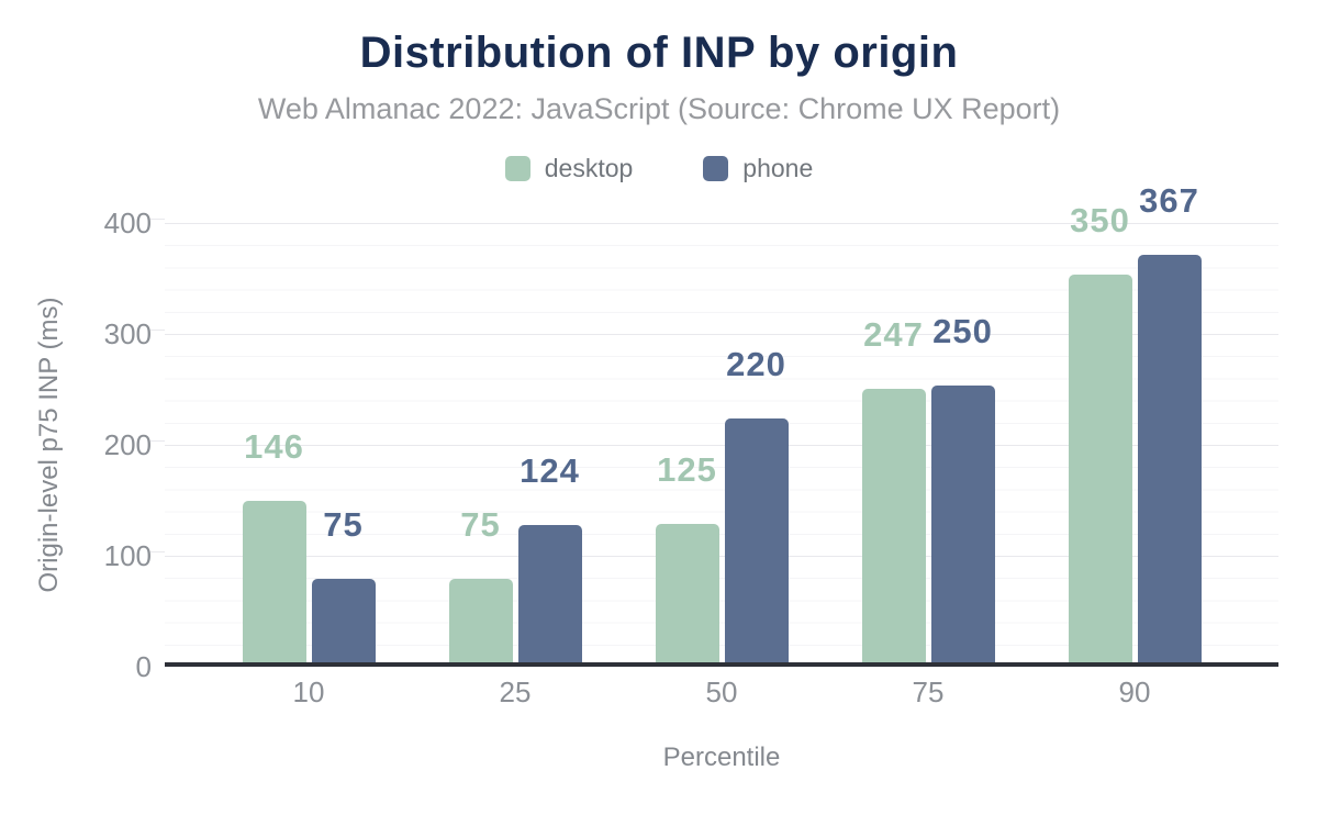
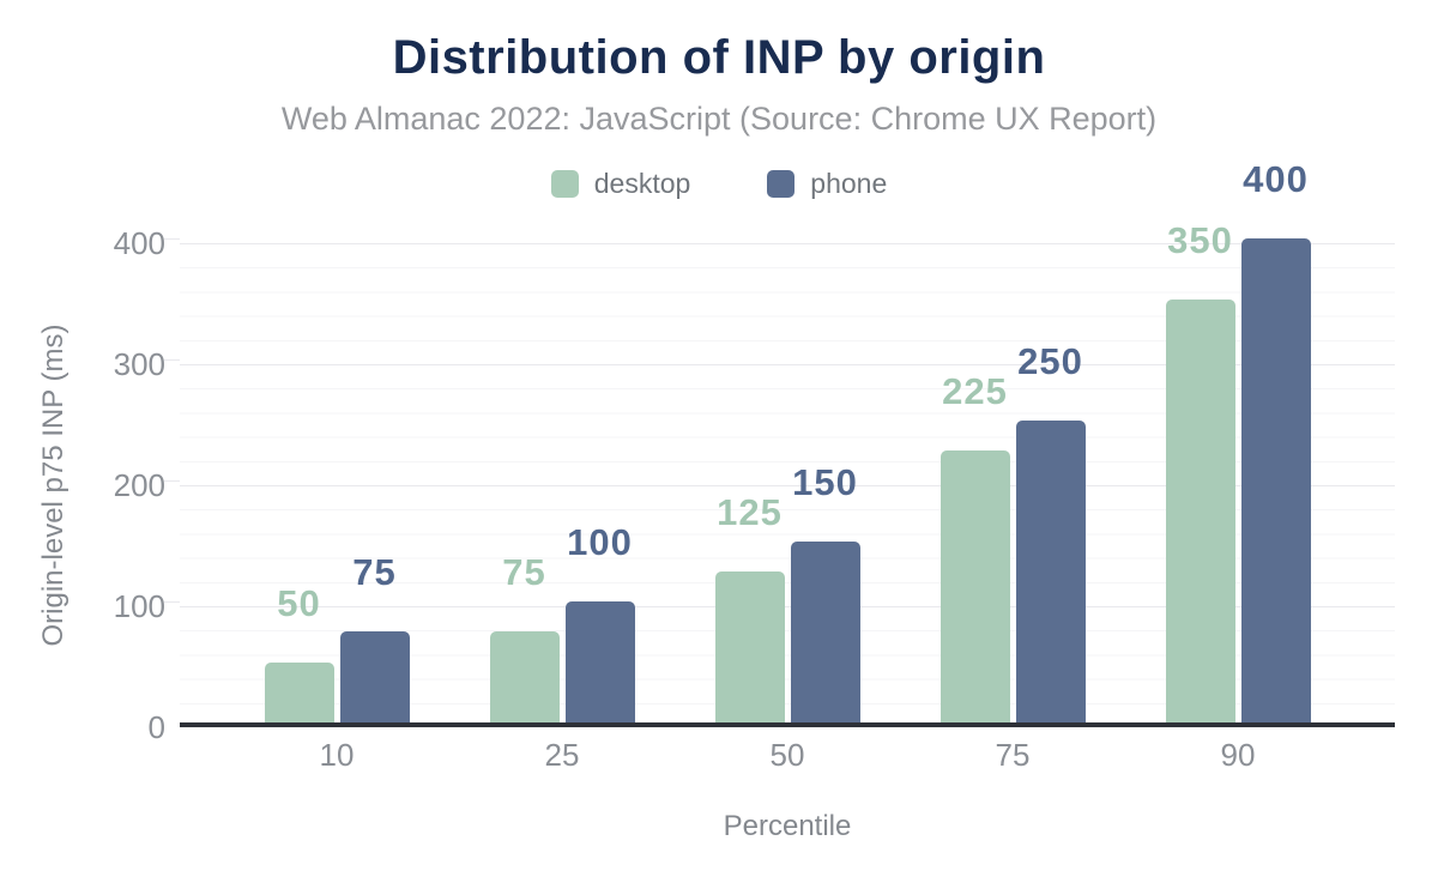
desktop/10: 146 -> 50
phone/25: 124 -> 100
phone/50: 220 -> 150
desktop/75: 247 -> 225
phone/90: 367 -> 400
